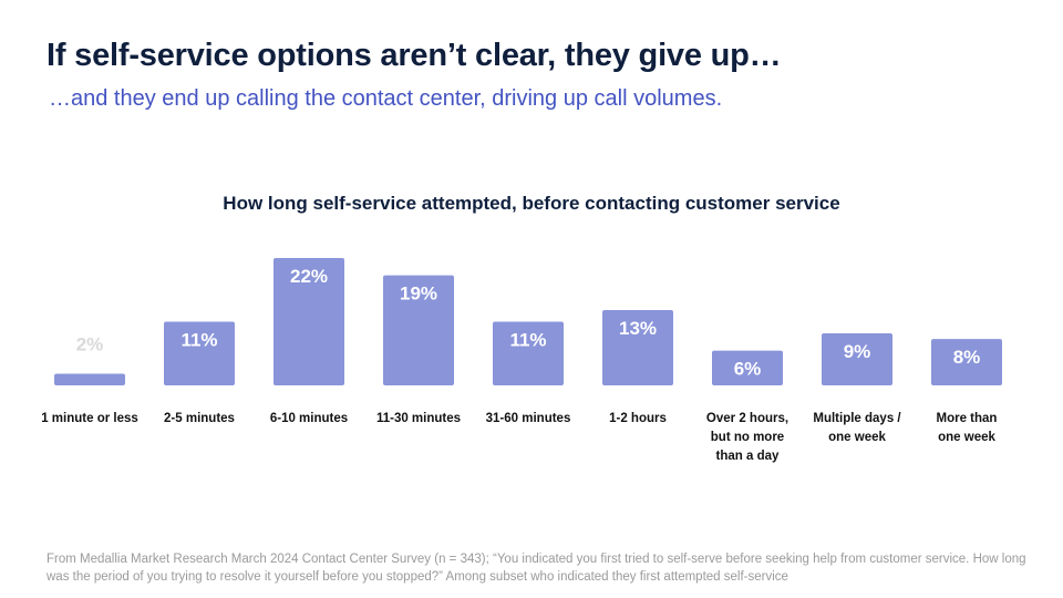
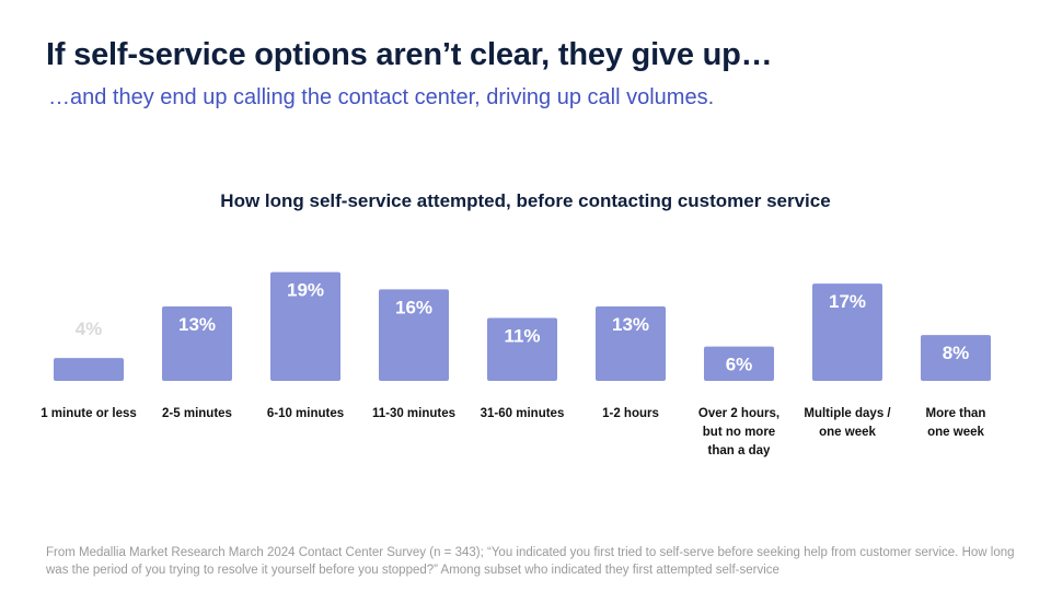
1 minute or less: 2% -> 4%
2-5 minutes: 11% -> 13%
6-10 minutes: 22% -> 19%
11-30 minutes: 19% -> 16%
Multiple days / one week: 9% -> 17%
